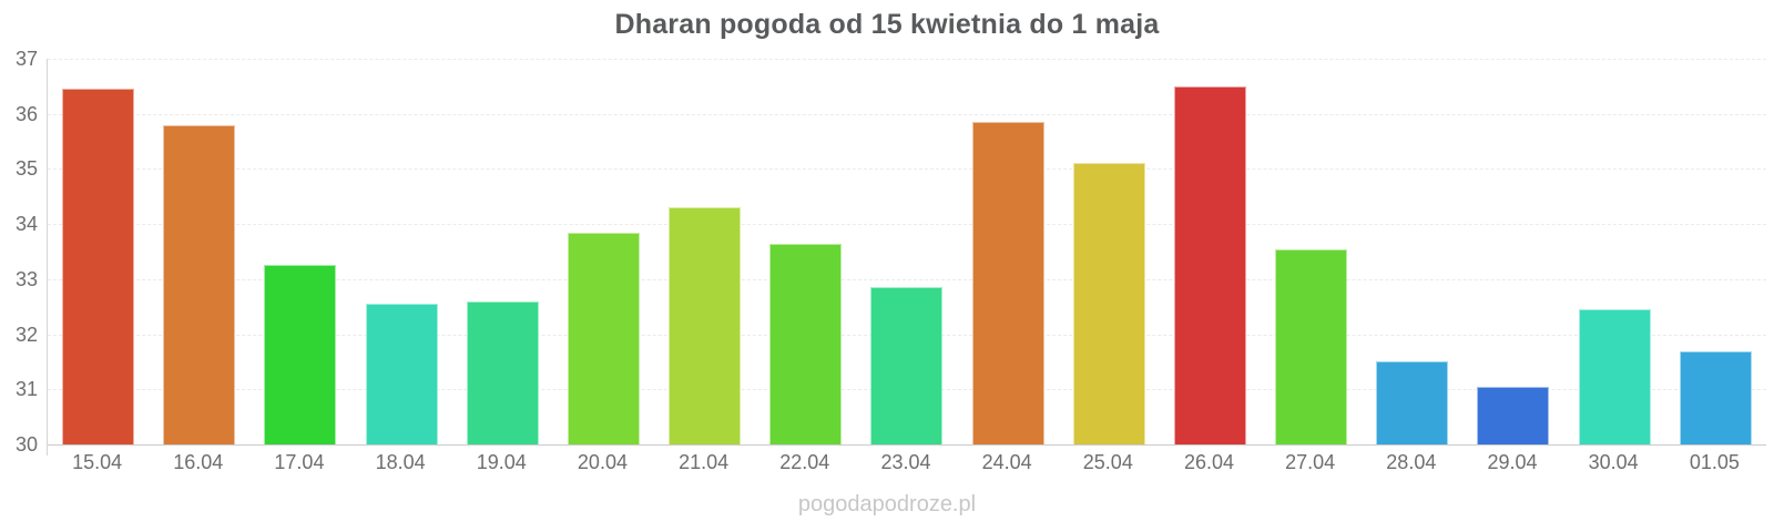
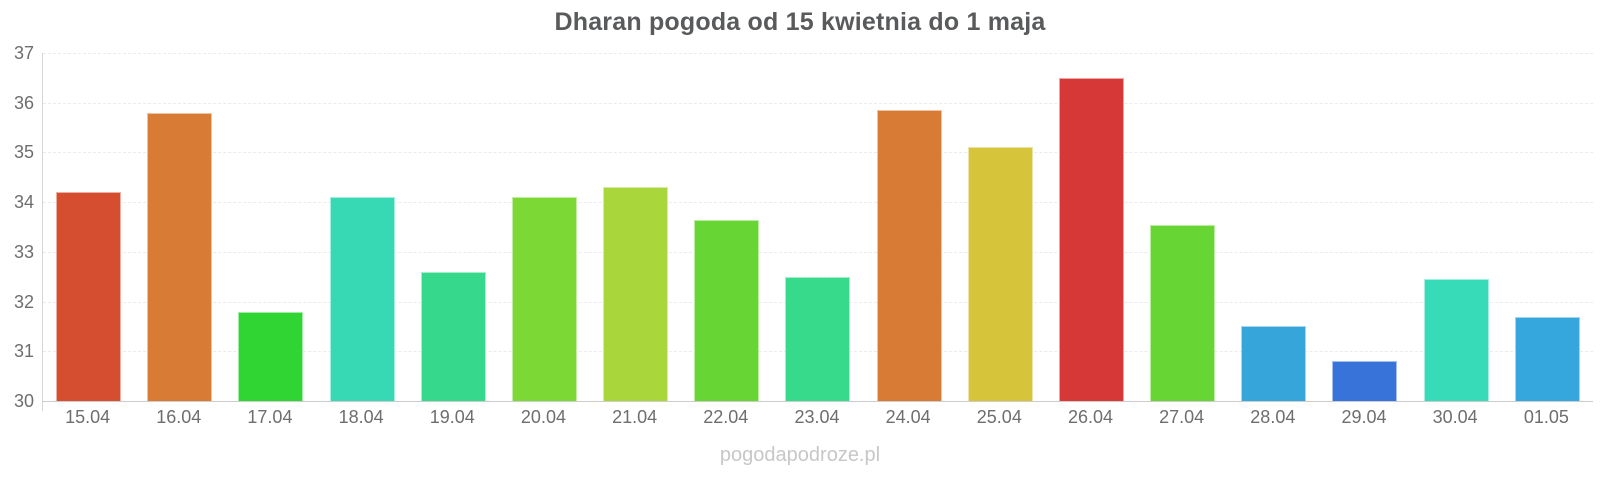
15.04: 36.5 -> 34.2
17.04: 33.2 -> 31.8
18.04: 32.5 -> 34.1
20.04: 33.9 -> 34.1
23.04: 32.9 -> 32.5
29.04: 31.1 -> 30.8
